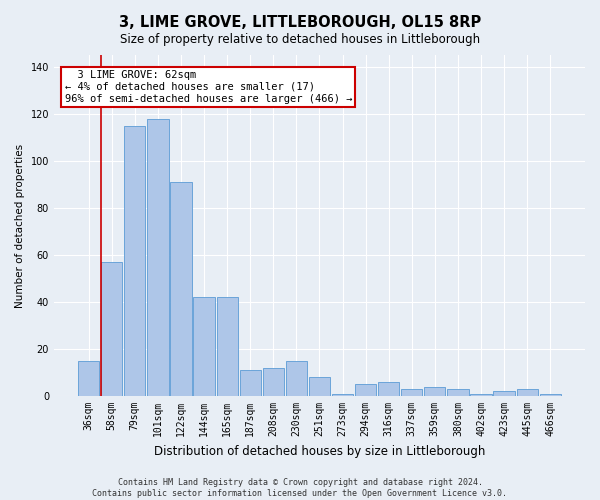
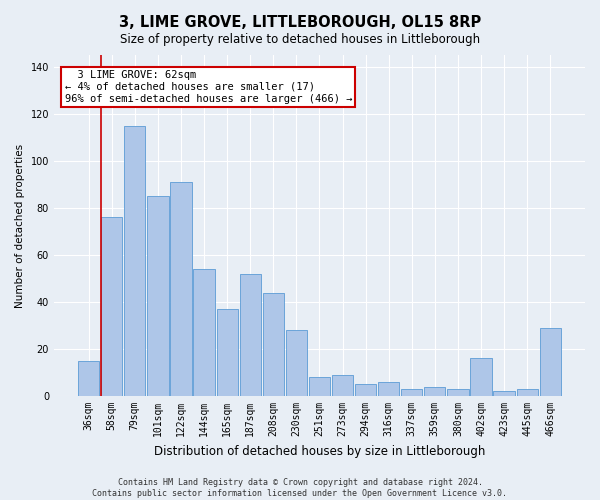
58sqm: 57 -> 76
101sqm: 118 -> 85
144sqm: 42 -> 54
165sqm: 42 -> 37
187sqm: 11 -> 52
208sqm: 12 -> 44
230sqm: 15 -> 28
273sqm: 1 -> 9
402sqm: 1 -> 16
466sqm: 1 -> 29
